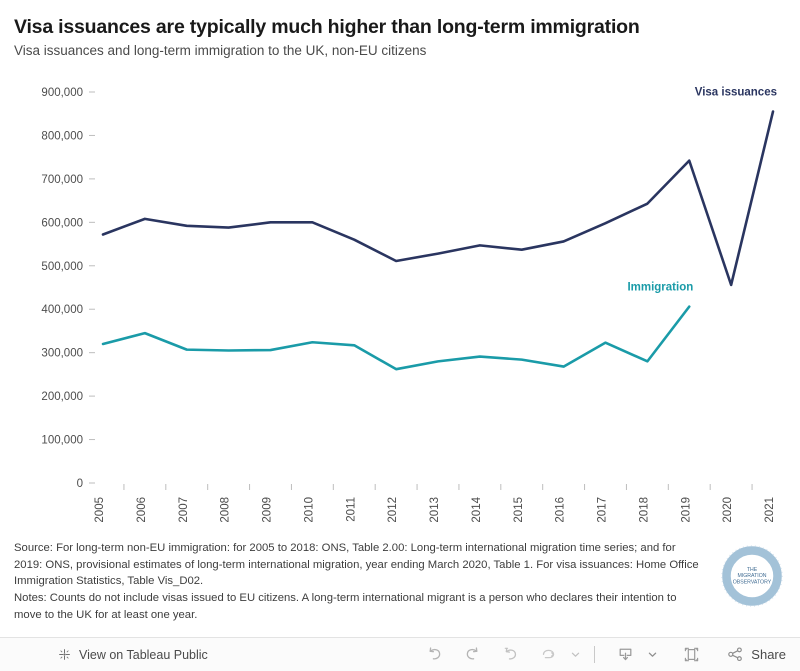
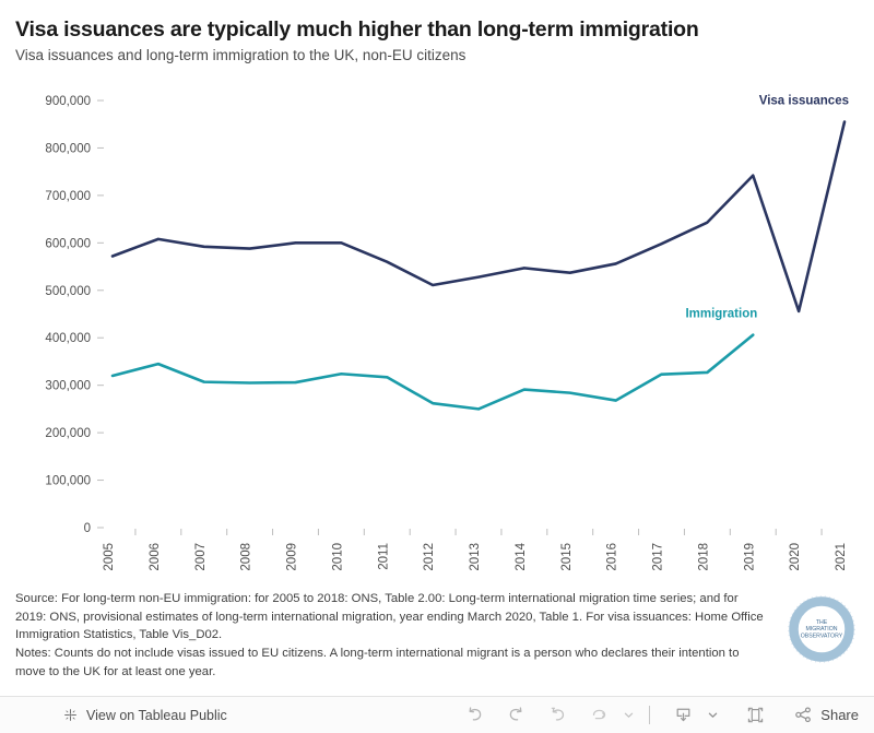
Immigration/2013: 280000 -> 250000
Immigration/2018: 280000 -> 330000
